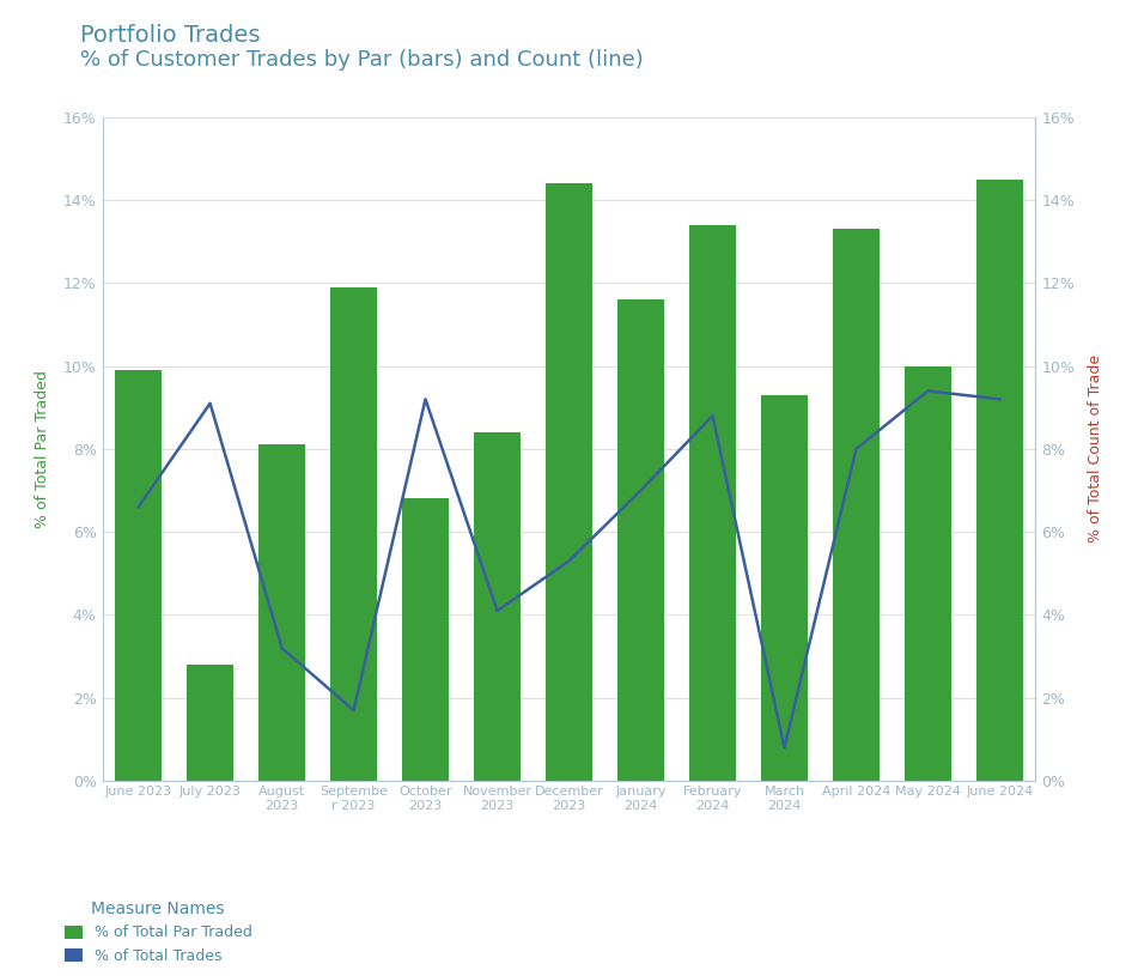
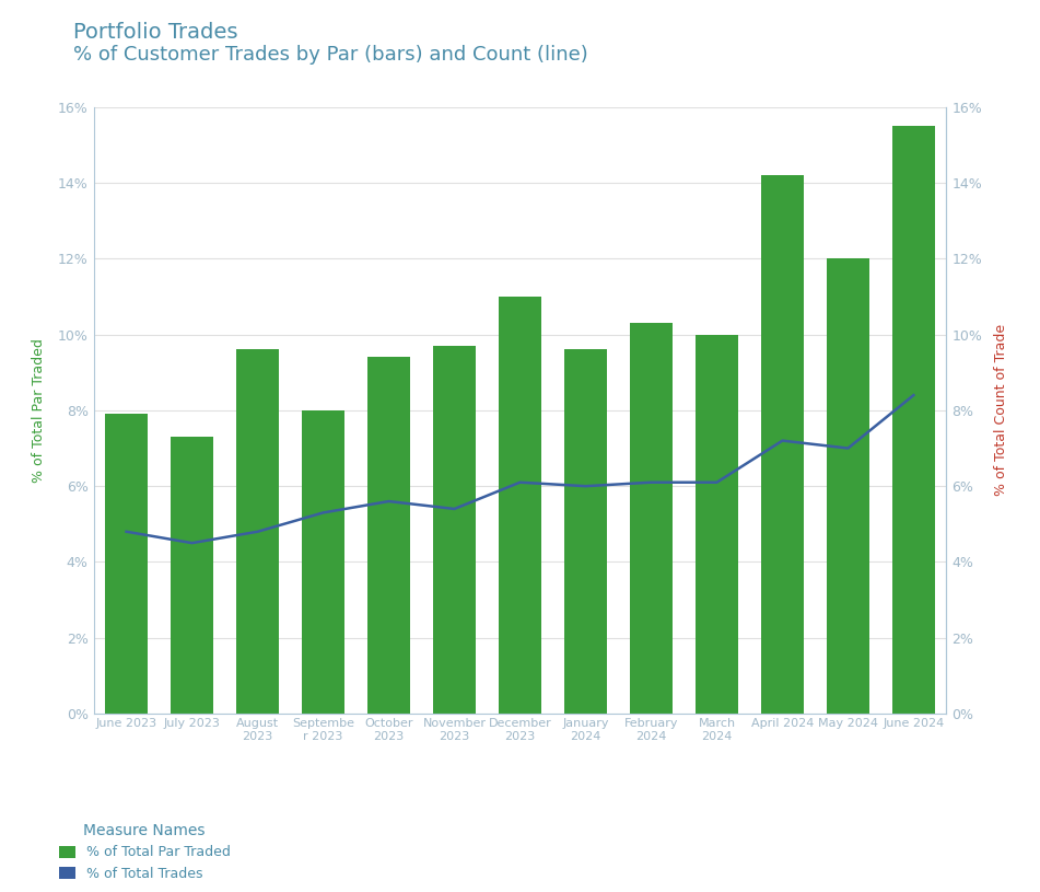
% of Total Par Traded/June 2023: 9.9% -> 7.9%
% of Total Trades/June 2023: 6.6% -> 4.8%
% of Total Par Traded/July 2023: 2.8% -> 7.3%
% of Total Trades/July 2023: 9.1% -> 4.5%
% of Total Par Traded/August 2023: 8.1% -> 9.6%
% of Total Trades/August 2023: 3.2% -> 4.8%
% of Total Par Traded/Septembe r 2023: 11.9% -> 8.0%
% of Total Trades/Septembe r 2023: 1.7% -> 5.3%
% of Total Par Traded/October 2023: 6.8% -> 9.4%
% of Total Trades/October 2023: 9.2% -> 5.6%
% of Total Par Traded/November 2023: 8.4% -> 9.7%
% of Total Trades/November 2023: 4.1% -> 5.4%
% of Total Par Traded/December 2023: 14.4% -> 11.0%
% of Total Trades/December 2023: 5.3% -> 6.1%
% of Total Par Traded/January 2024: 11.6% -> 9.6%
% of Total Trades/January 2024: 7.0% -> 6.0%
% of Total Par Traded/February 2024: 13.4% -> 10.3%
% of Total Trades/February 2024: 8.8% -> 6.1%
% of Total Par Traded/March 2024: 9.3% -> 10.0%
% of Total Trades/March 2024: 0.8% -> 6.1%
% of Total Par Traded/April 2024: 13.3% -> 14.2%
% of Total Trades/April 2024: 8.0% -> 7.2%
% of Total Par Traded/May 2024: 10.0% -> 12.0%
% of Total Trades/May 2024: 9.4% -> 7.0%
% of Total Par Traded/June 2024: 14.5% -> 15.5%
% of Total Trades/June 2024: 9.2% -> 8.4%
